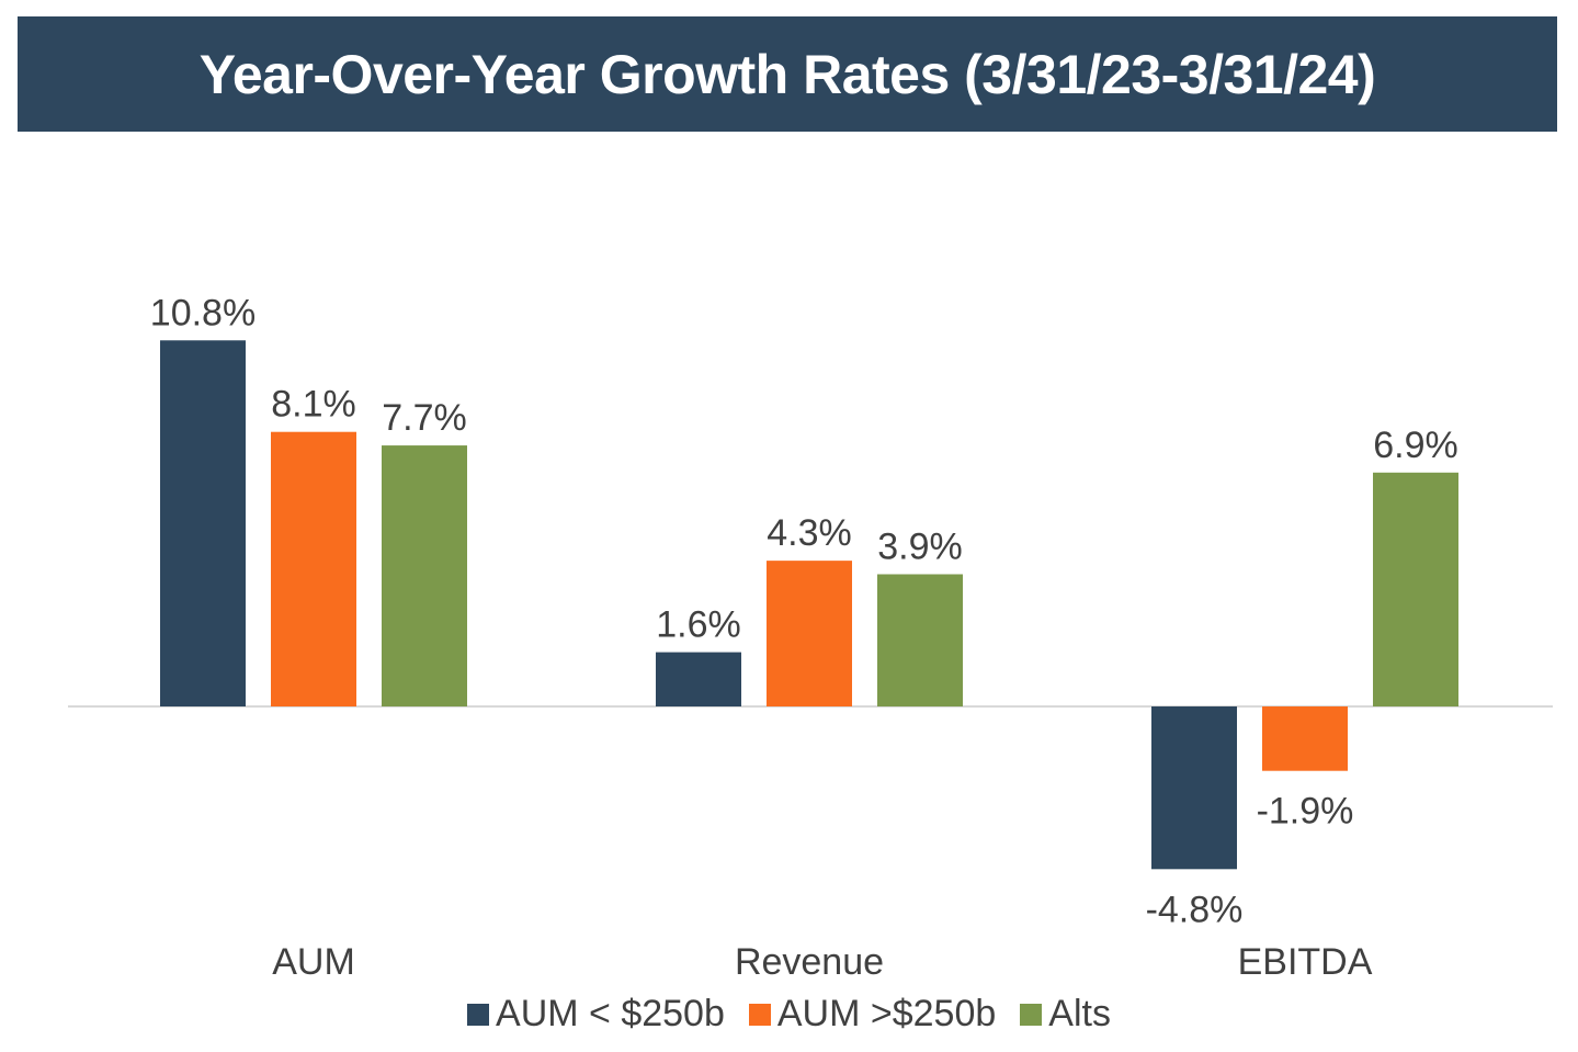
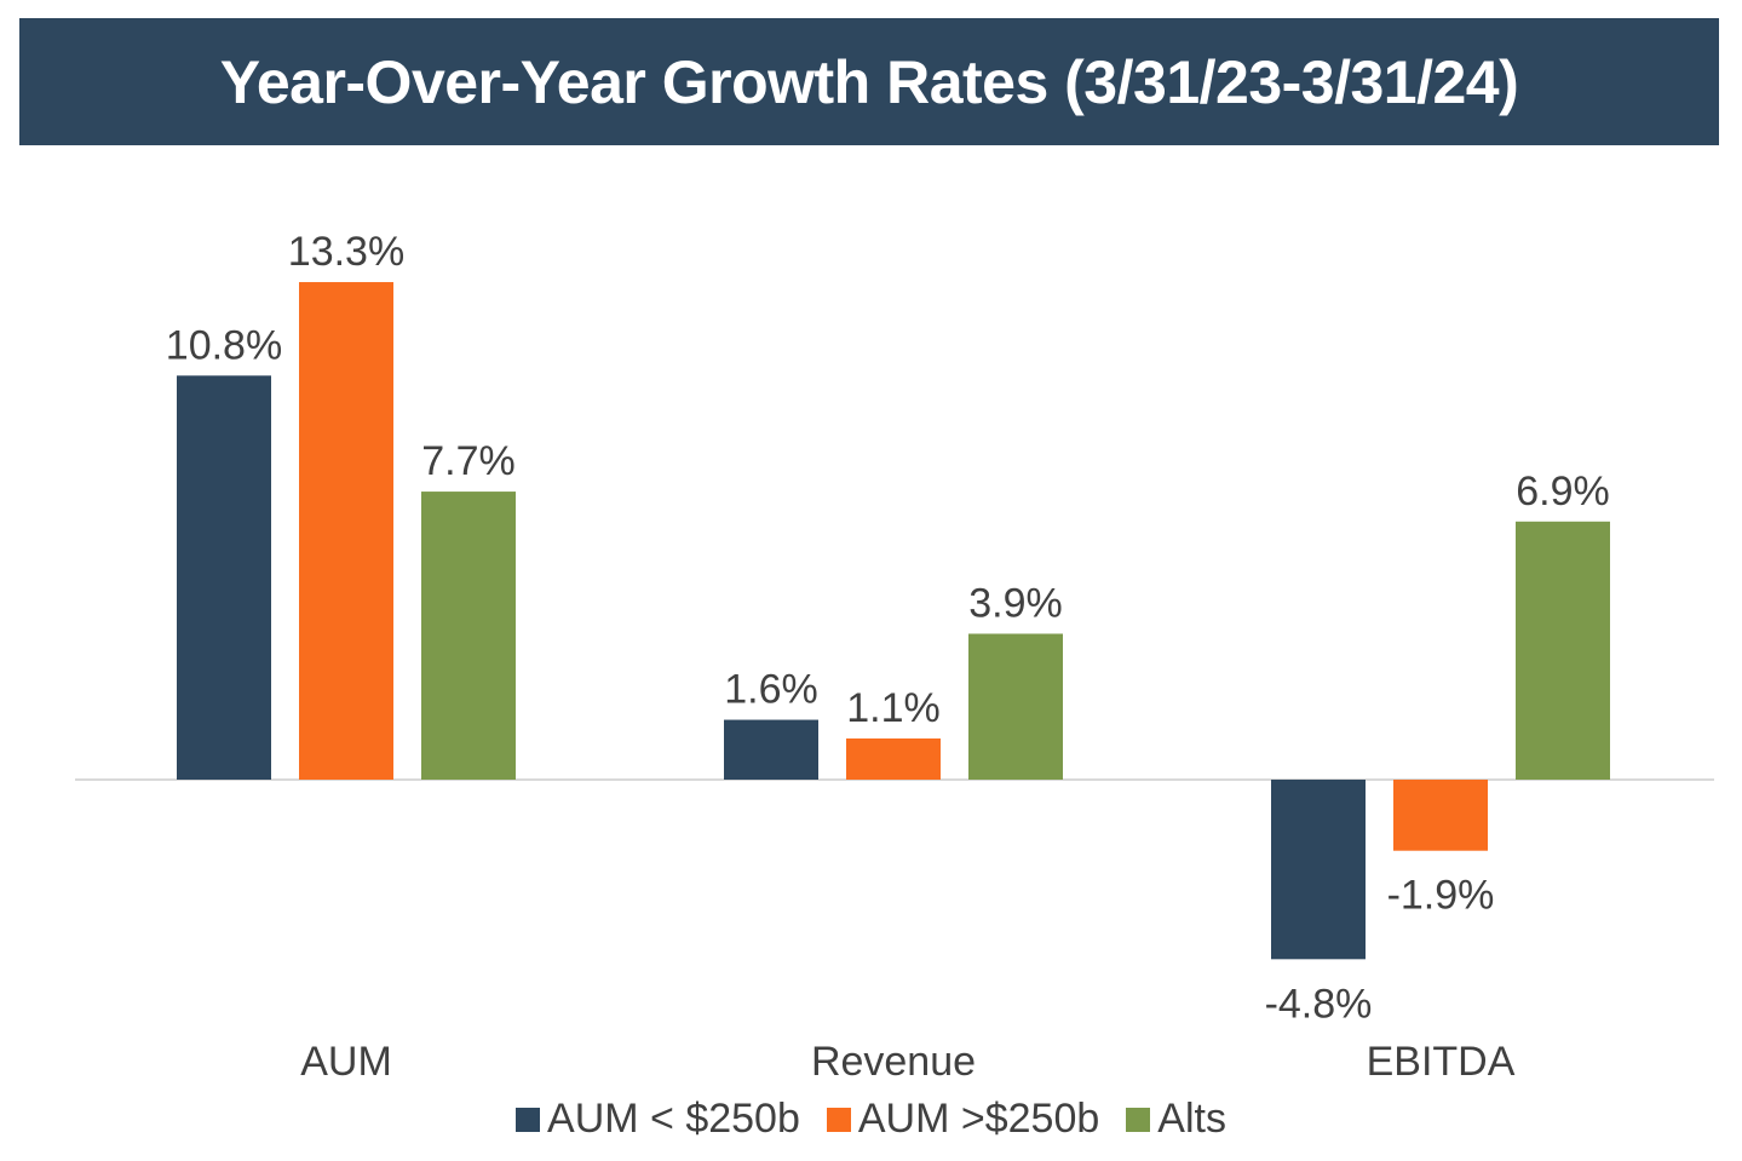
AUM >$250b/AUM: 8.1% -> 13.3%
AUM >$250b/Revenue: 4.3% -> 1.1%
